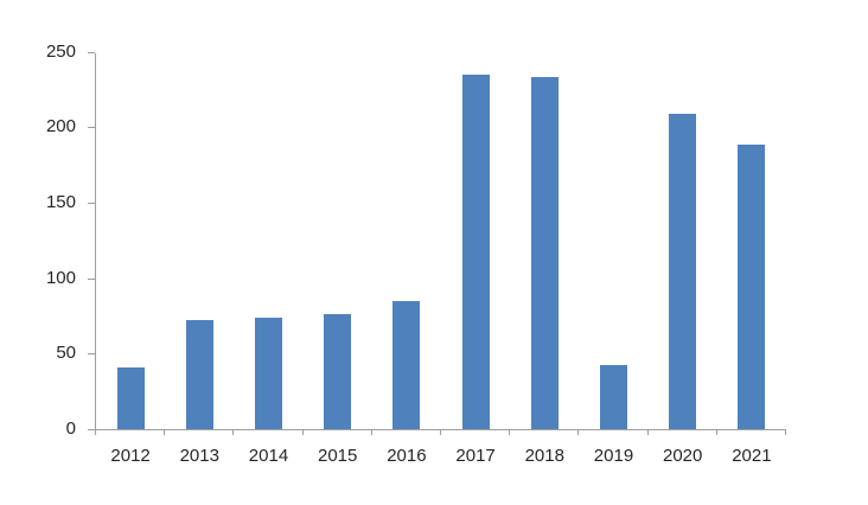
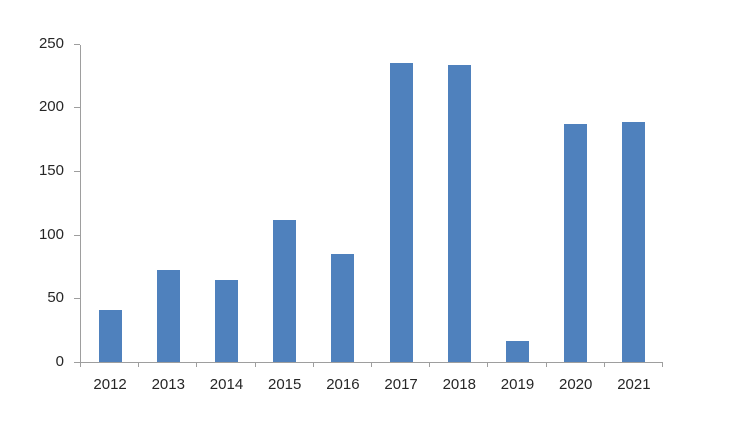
2014: 75 -> 65
2015: 77 -> 112
2019: 43 -> 17
2020: 210 -> 188
